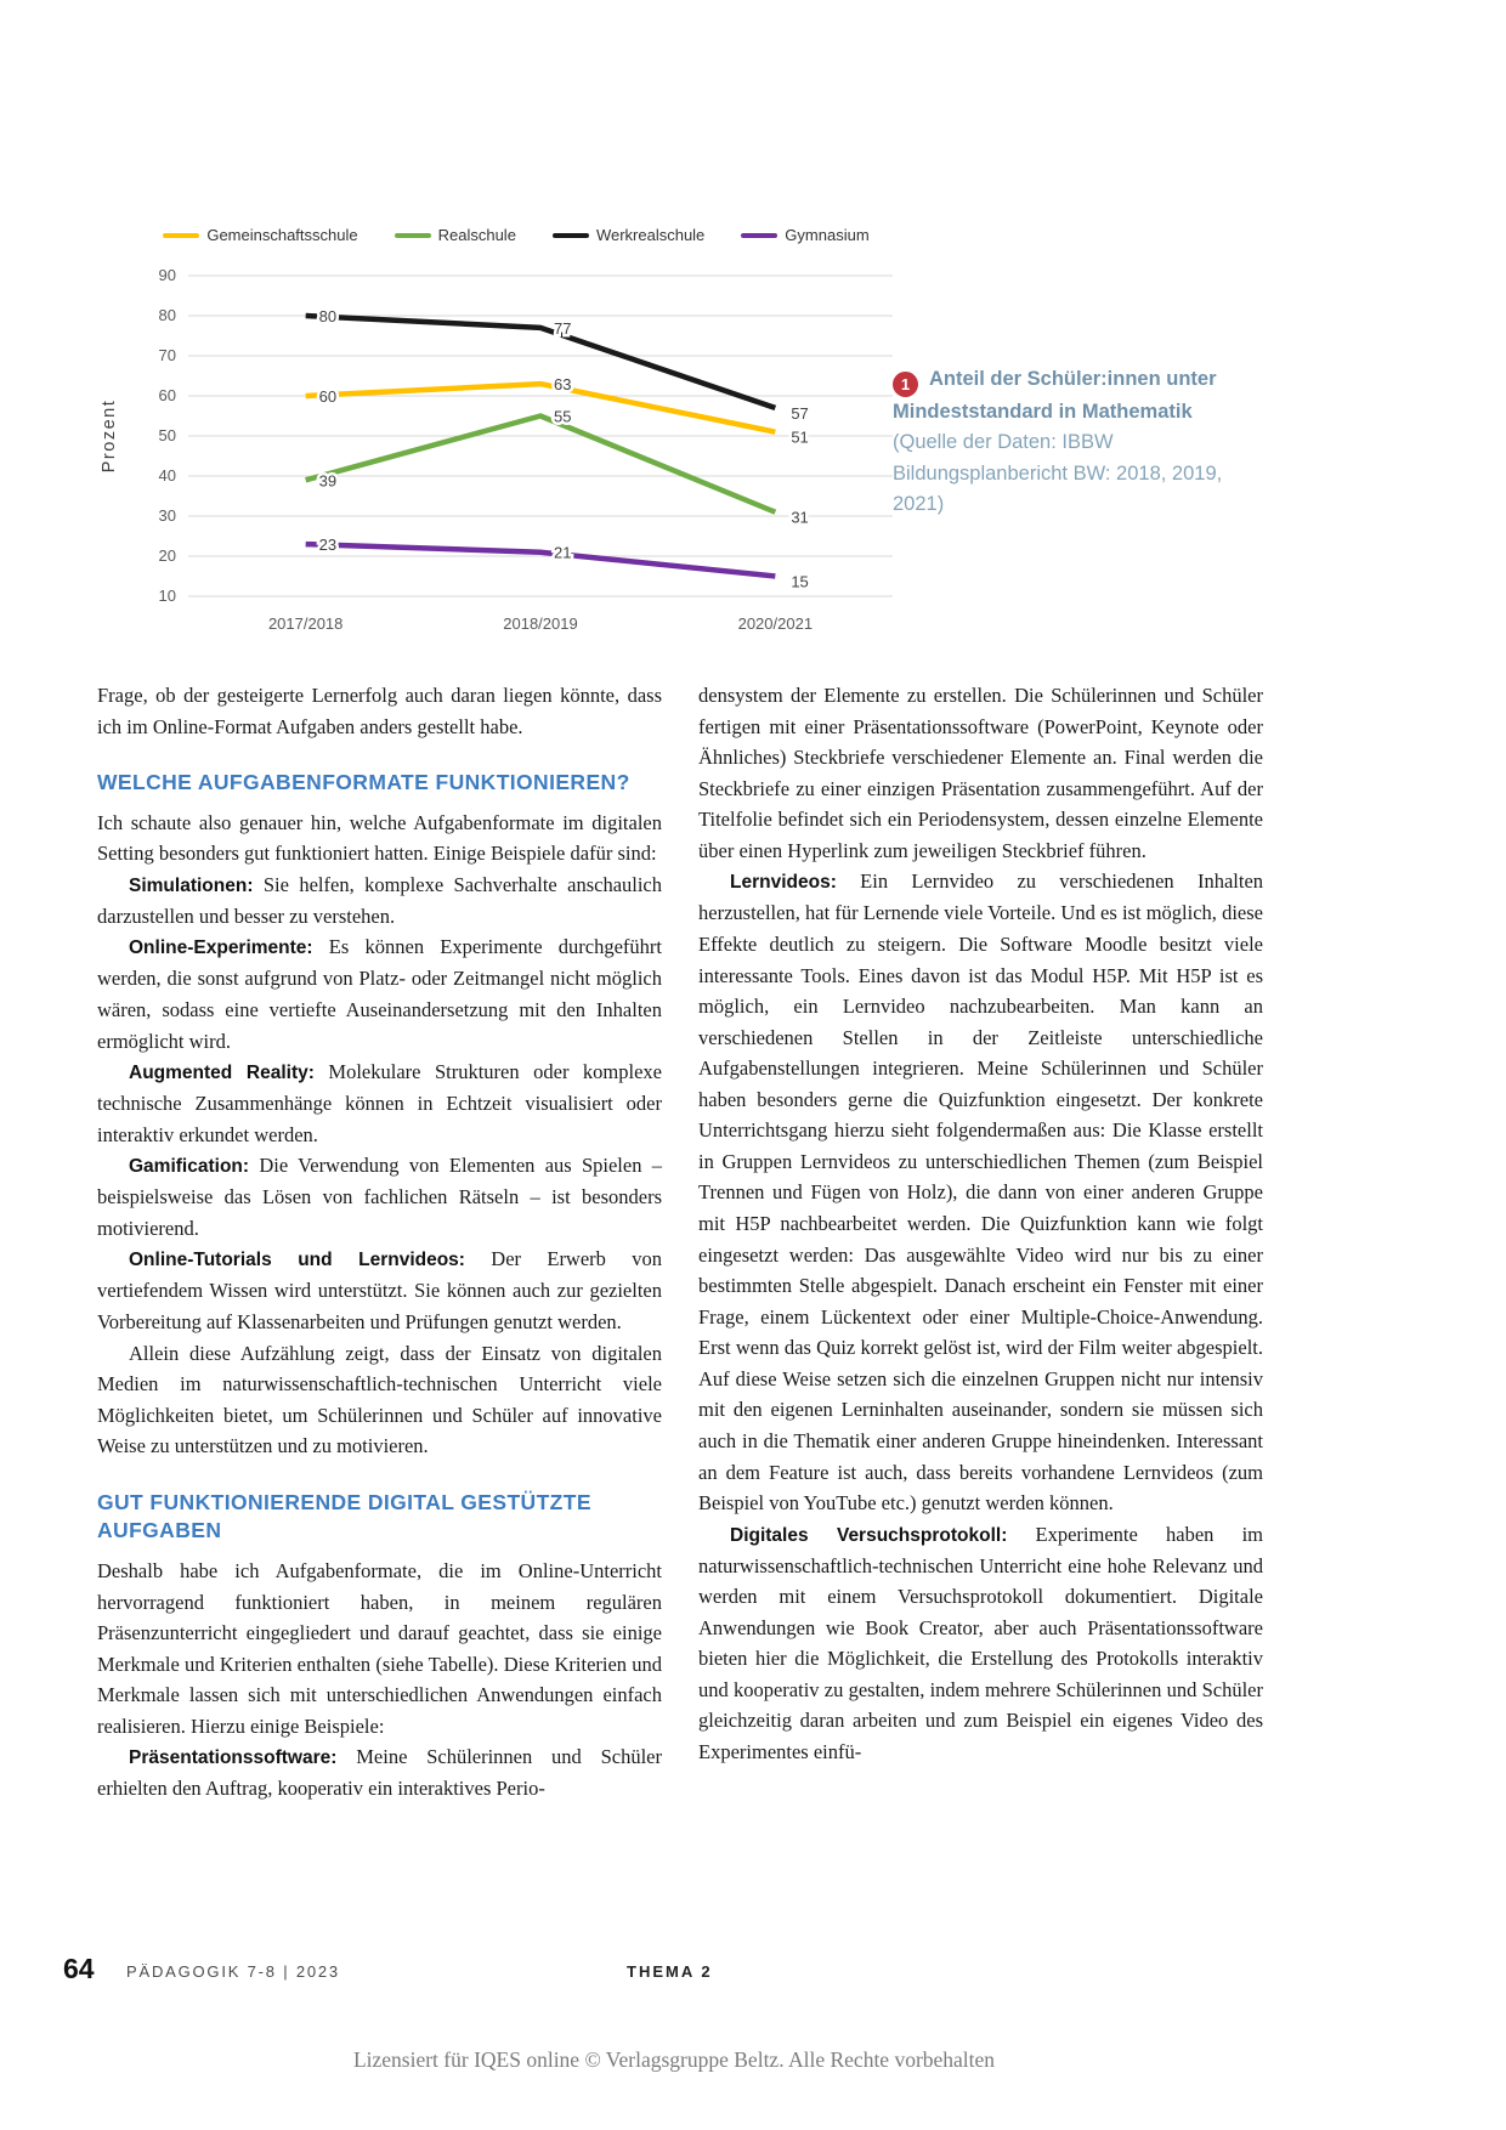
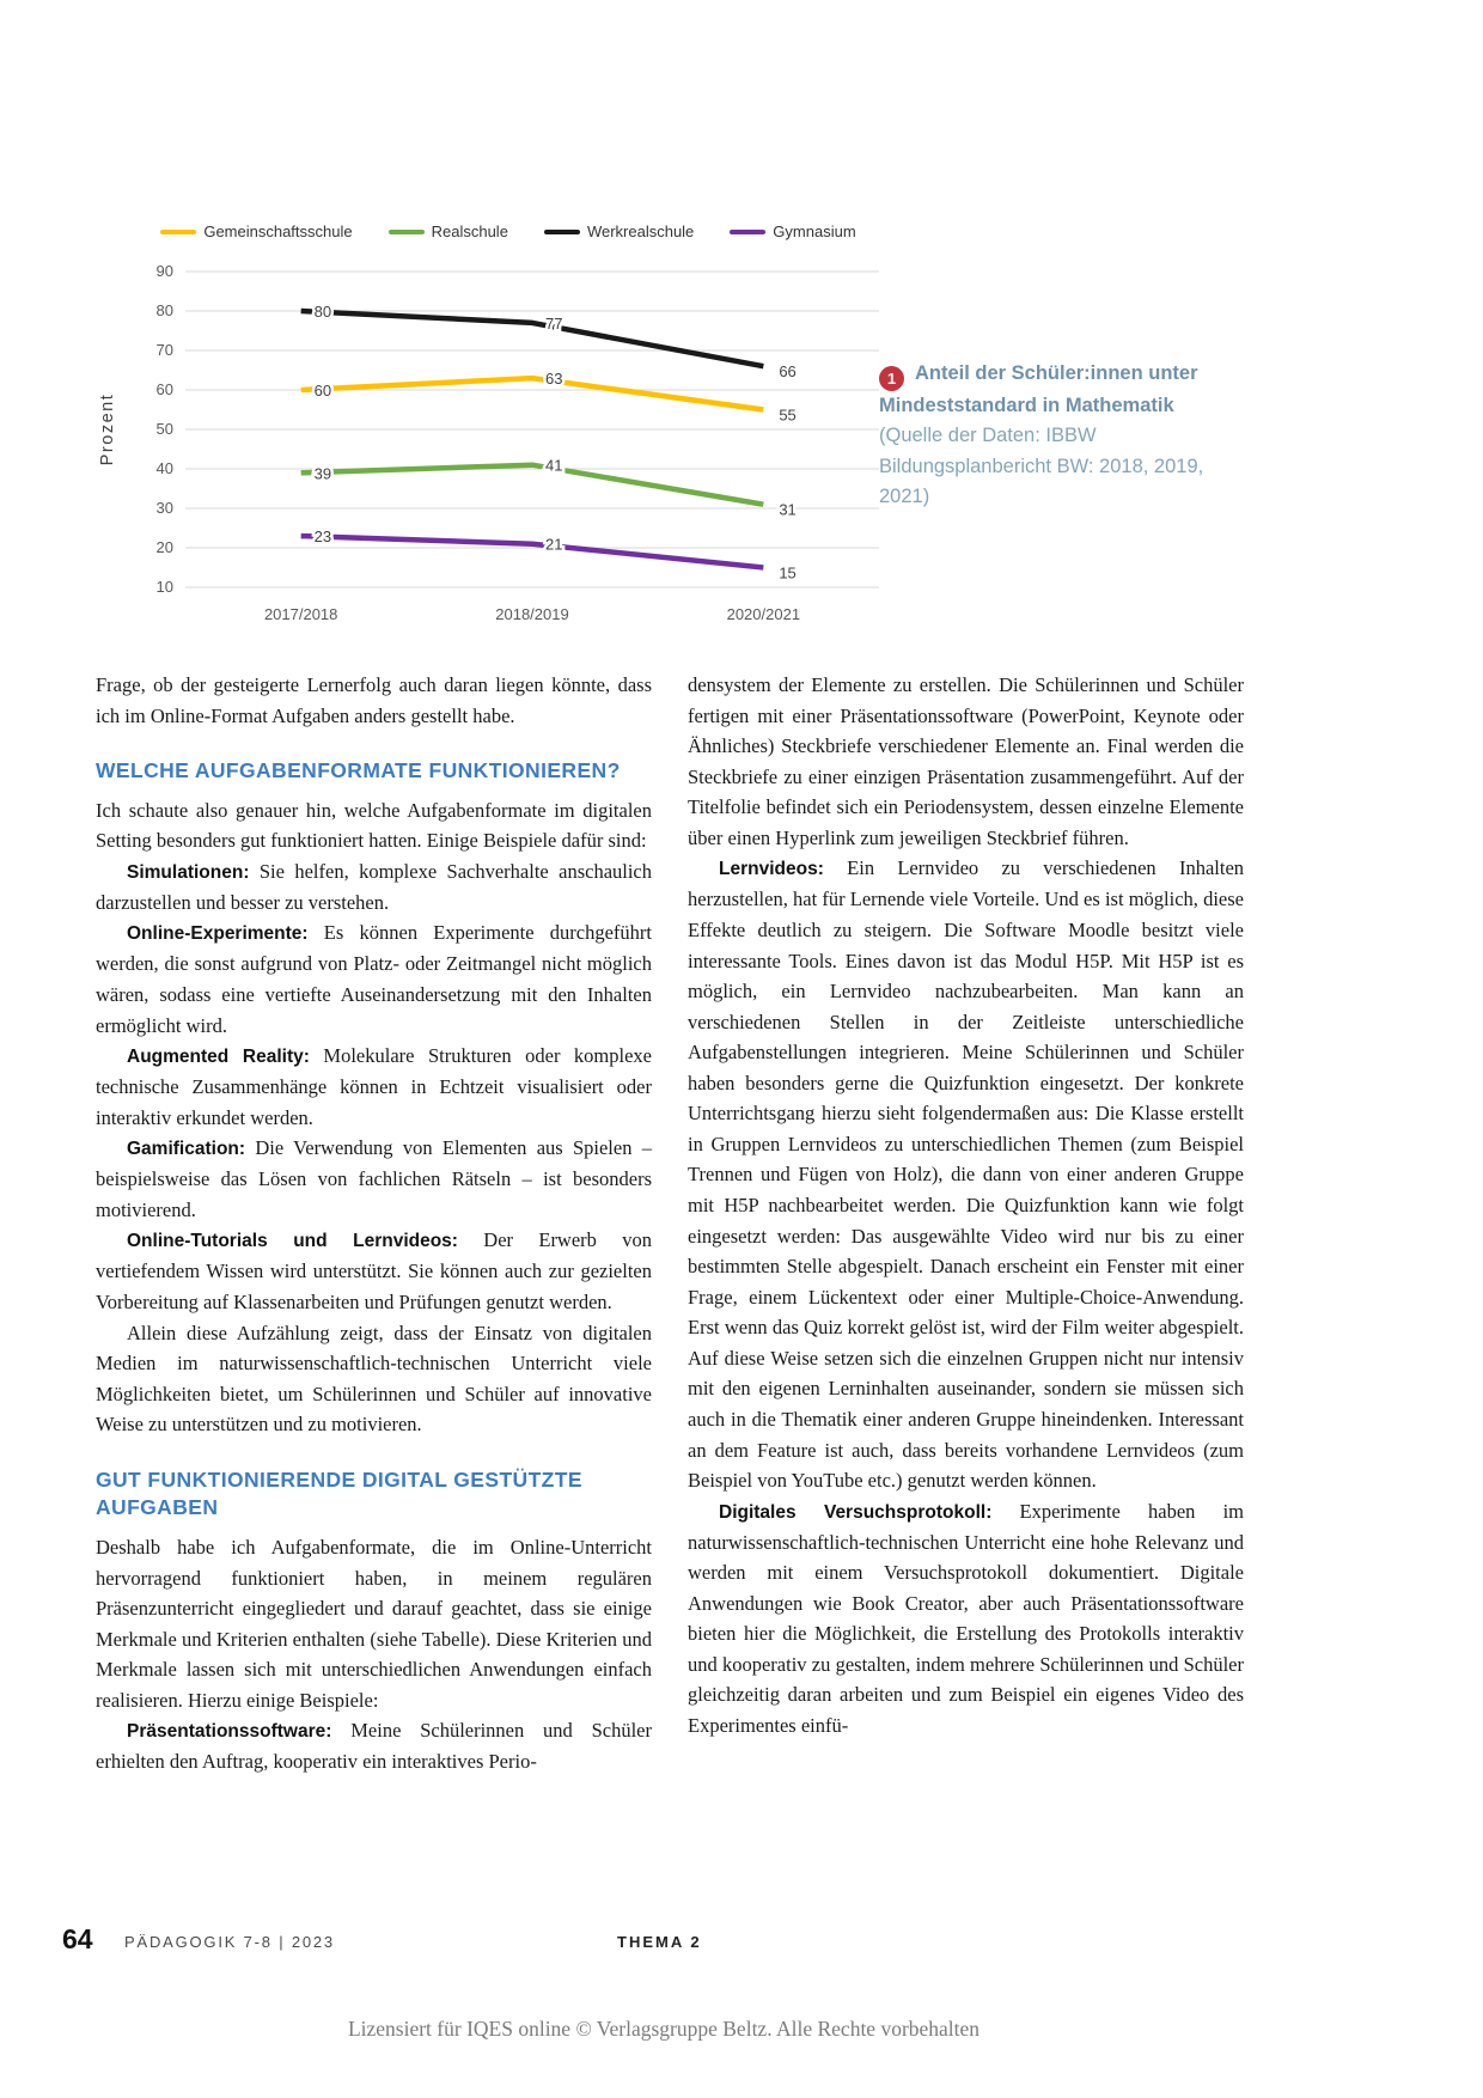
Realschule/2018/2019: 55 -> 41
Gemeinschaftsschule/2020/2021: 51 -> 55
Werkrealschule/2020/2021: 57 -> 66
